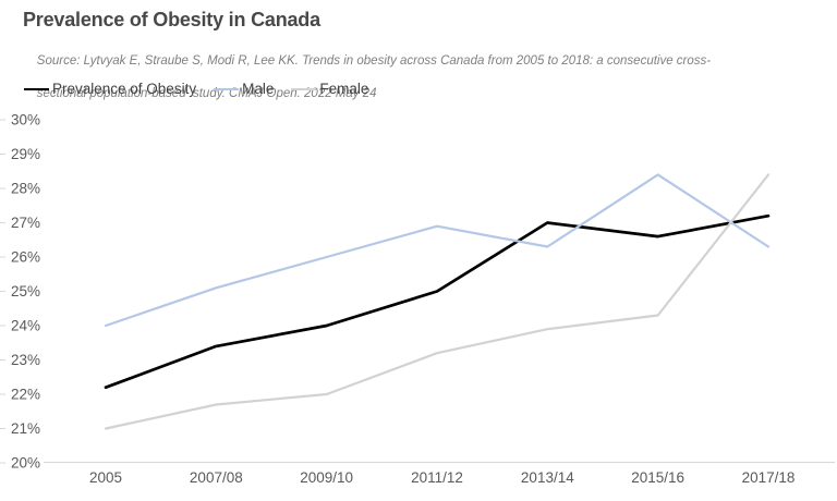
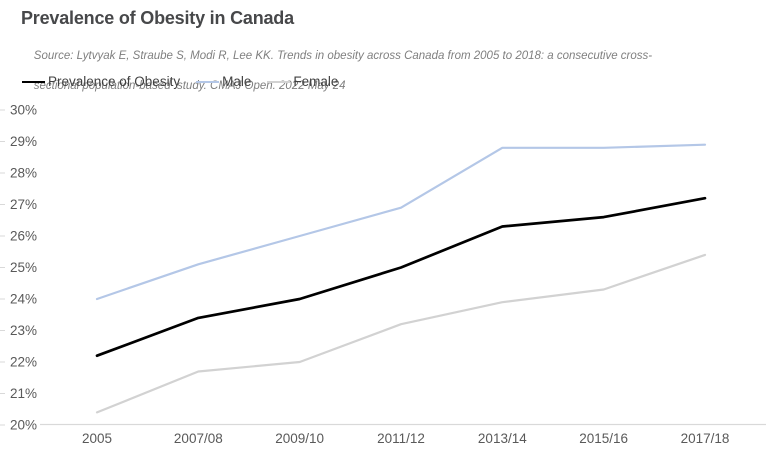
Female/2005: 21.0% -> 20.4%
Prevalence of Obesity/2013/14: 27.0% -> 26.3%
Male/2013/14: 26.3% -> 28.8%
Male/2015/16: 28.4% -> 28.8%
Male/2017/18: 26.3% -> 28.9%
Female/2017/18: 28.4% -> 25.4%
